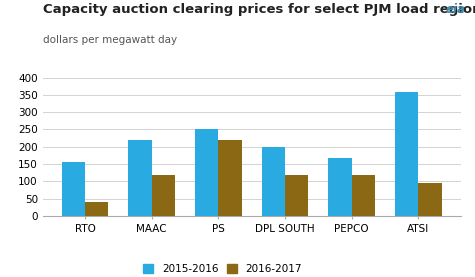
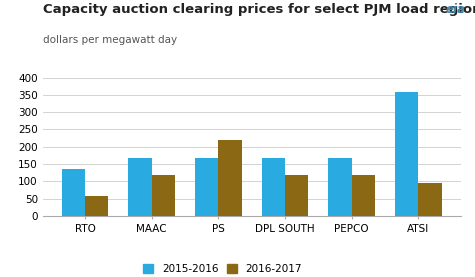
2015-2016/RTO: 155 -> 136
2016-2017/RTO: 40 -> 59
2015-2016/MAAC: 220 -> 167
2015-2016/PS: 250 -> 167
2015-2016/DPL SOUTH: 200 -> 167
